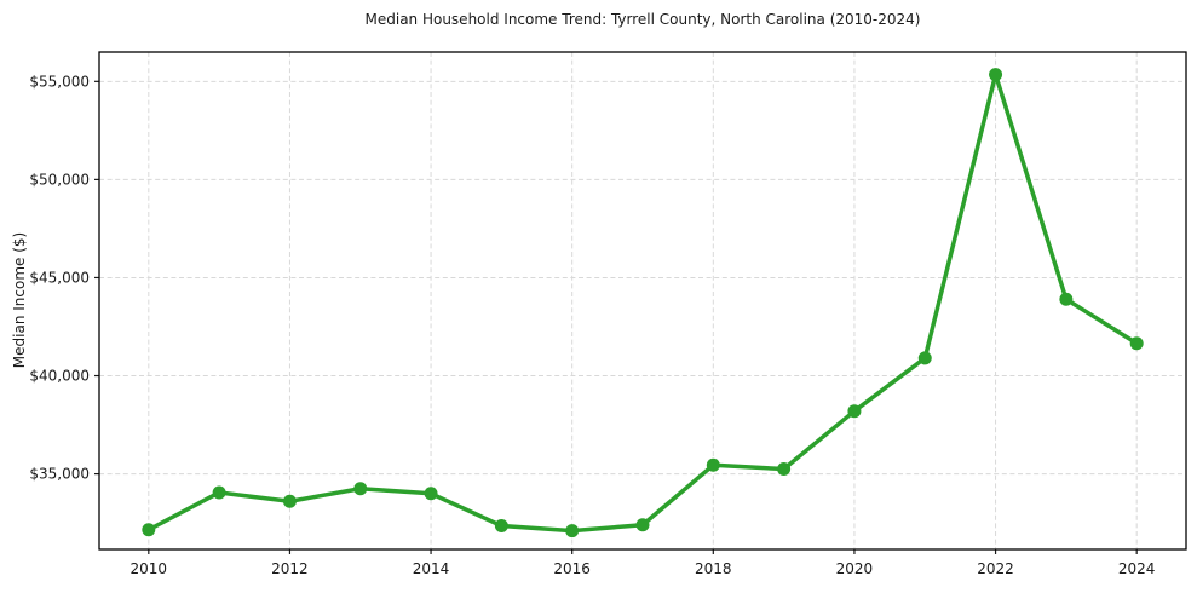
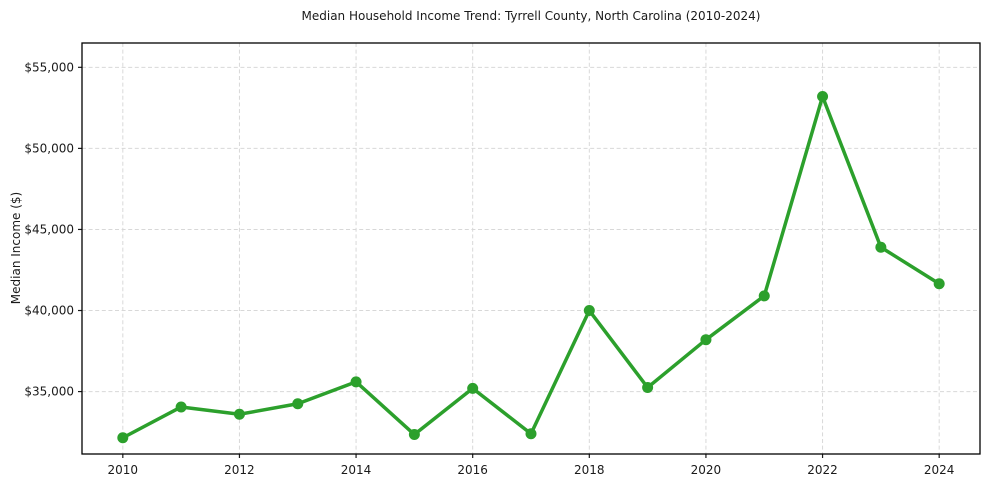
2014: $34000 -> $35600
2016: $32100 -> $35200
2018: $35400 -> $40000
2022: $55400 -> $53200
